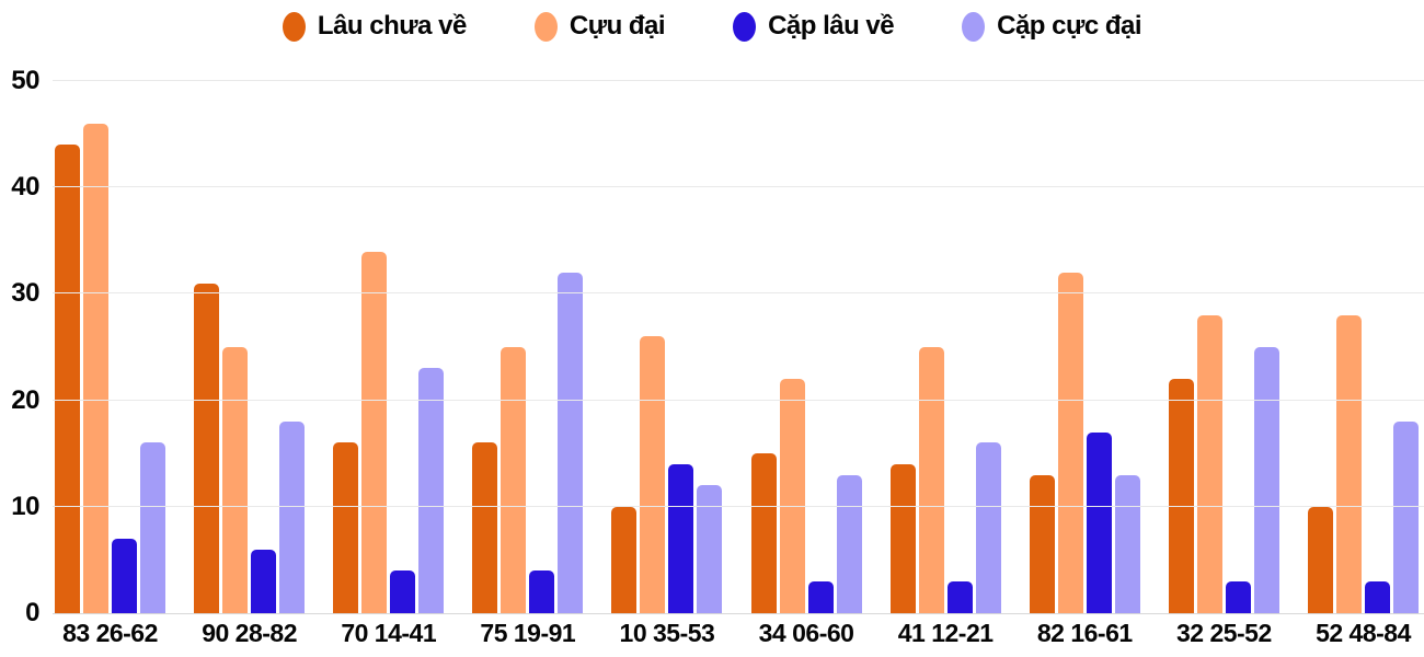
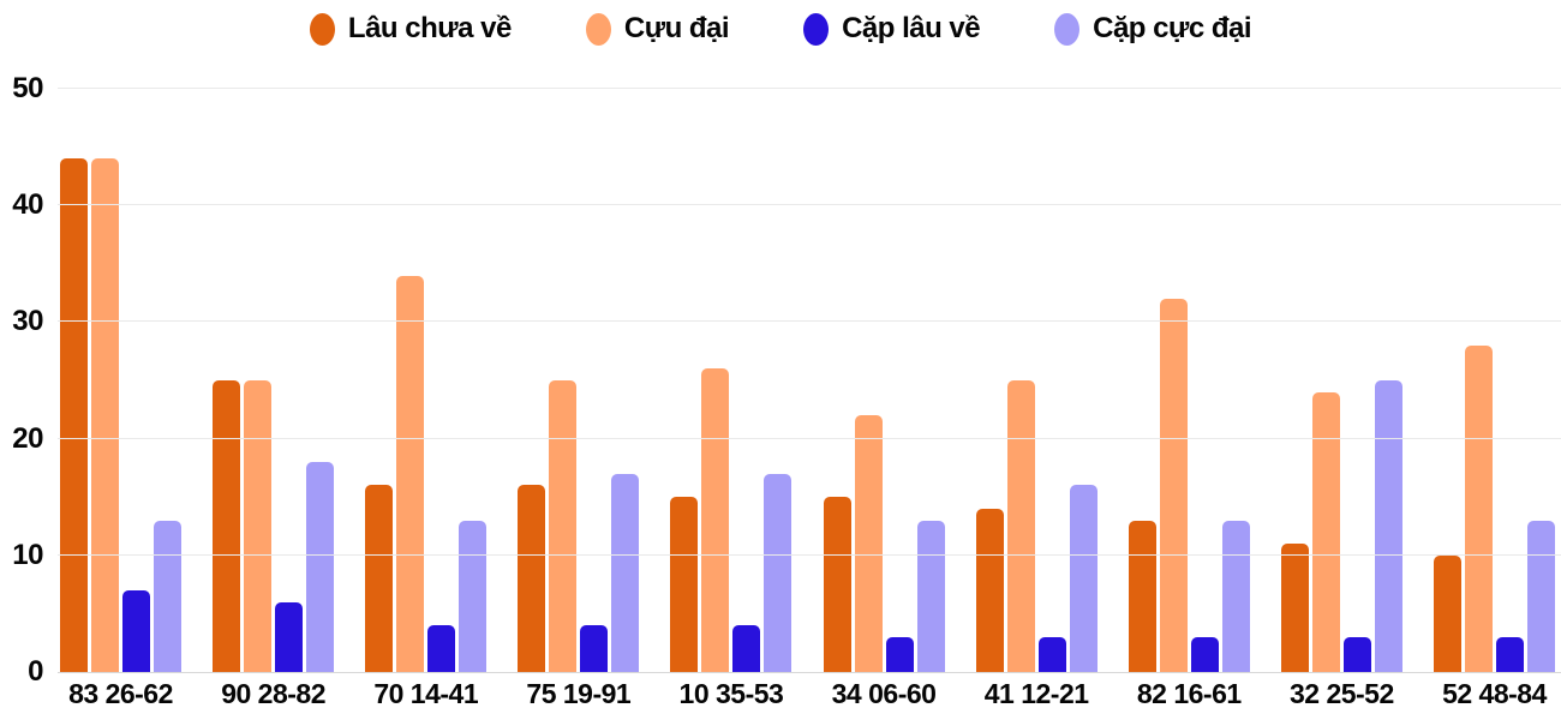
Cựu đại/83 26-62: 46 -> 44
Cặp cực đại/83 26-62: 16 -> 13
Lâu chưa về/90 28-82: 31 -> 25
Cặp cực đại/70 14-41: 23 -> 13
Cặp cực đại/75 19-91: 32 -> 17
Lâu chưa về/10 35-53: 10 -> 15
Cặp lâu về/10 35-53: 14 -> 4
Cặp cực đại/10 35-53: 12 -> 17
Cặp lâu về/82 16-61: 17 -> 3
Lâu chưa về/32 25-52: 22 -> 11
Cựu đại/32 25-52: 28 -> 24
Cặp cực đại/52 48-84: 18 -> 13
